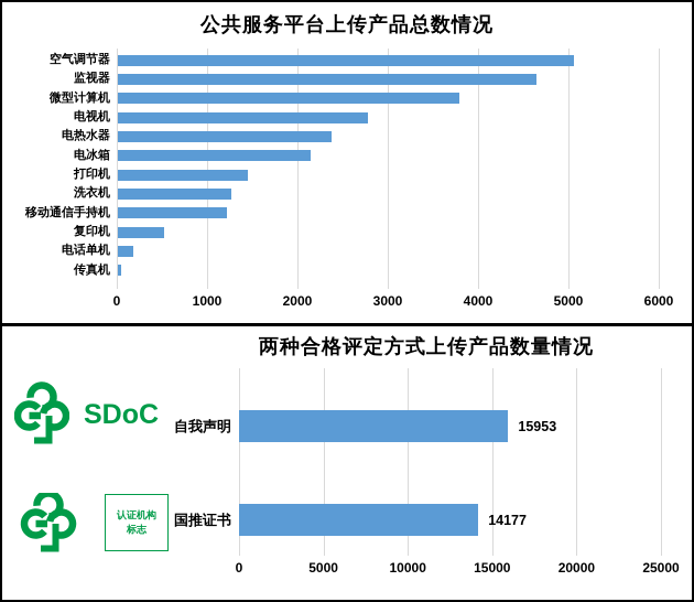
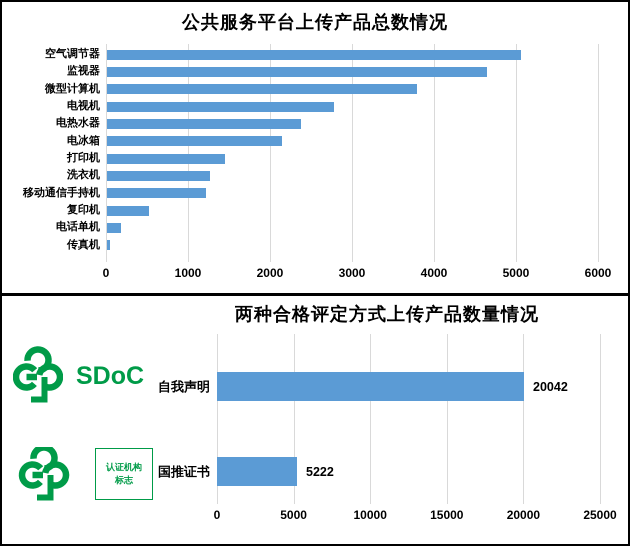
两种合格评定方式上传产品数量情况/自我声明: 15953 -> 20042
两种合格评定方式上传产品数量情况/国推证书: 14177 -> 5222
